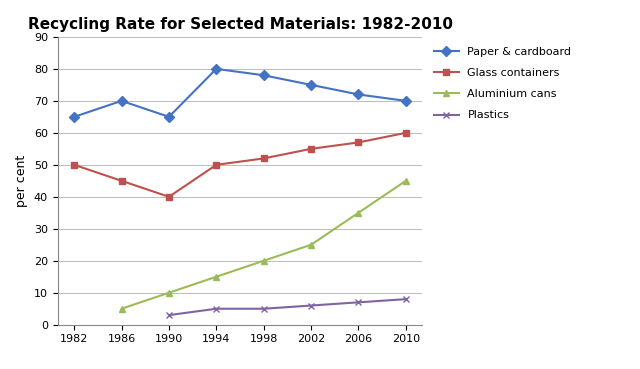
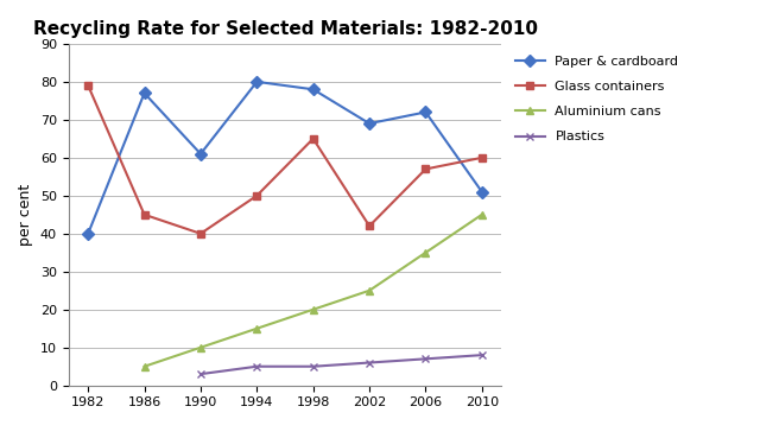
Paper & cardboard/1982: 65 -> 40
Glass containers/1982: 50 -> 79
Paper & cardboard/1986: 70 -> 77
Paper & cardboard/1990: 65 -> 61
Glass containers/1998: 52 -> 65
Paper & cardboard/2002: 75 -> 69
Glass containers/2002: 55 -> 42
Paper & cardboard/2010: 70 -> 51
